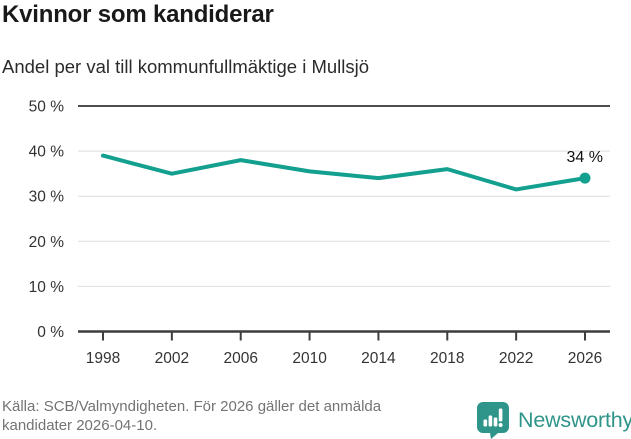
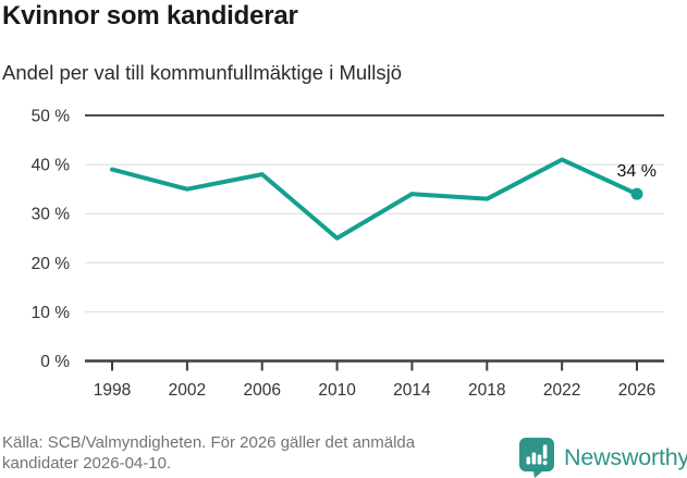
2010: 36% -> 25%
2018: 36% -> 33%
2022: 32% -> 41%
